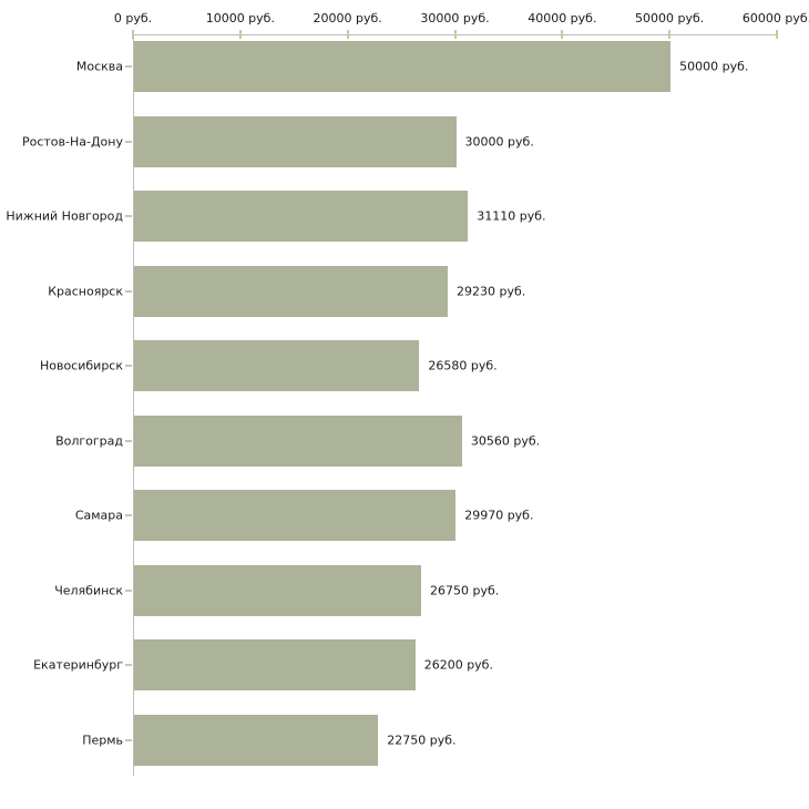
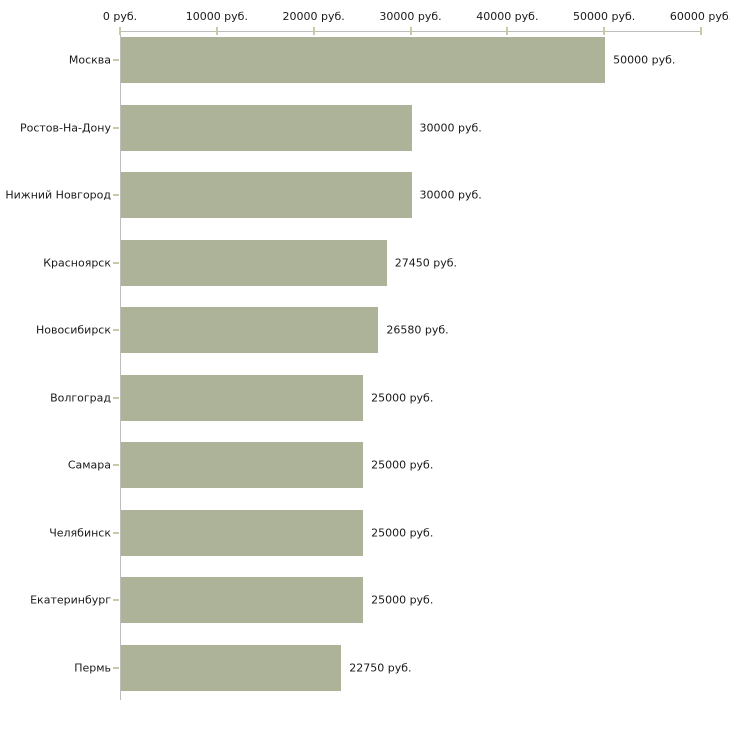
Нижний Новгород: 31110 -> 30000
Красноярск: 29230 -> 27450
Волгоград: 30560 -> 25000
Самара: 29970 -> 25000
Челябинск: 26750 -> 25000
Екатеринбург: 26200 -> 25000
